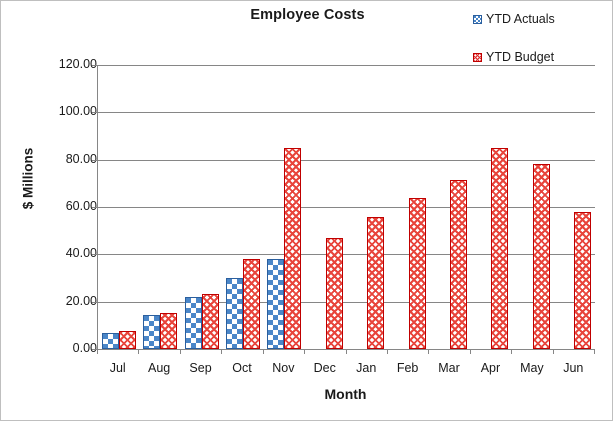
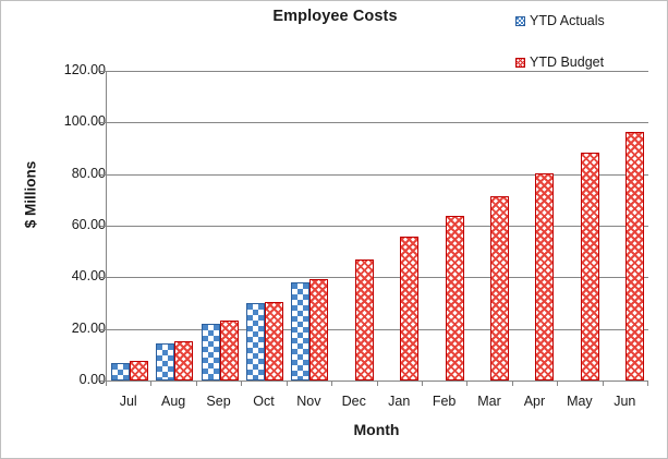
YTD Budget/Oct: 38 -> 31
YTD Budget/Nov: 85 -> 39
YTD Budget/Apr: 85 -> 80
YTD Budget/May: 78 -> 88
YTD Budget/Jun: 58 -> 96
